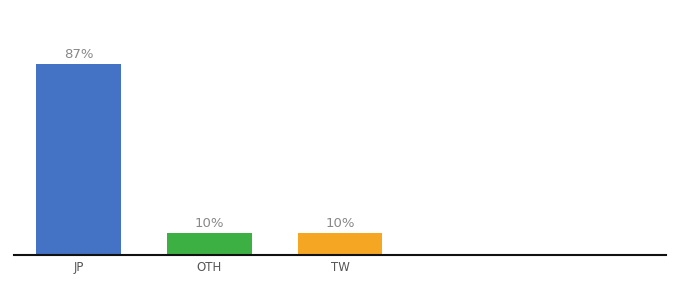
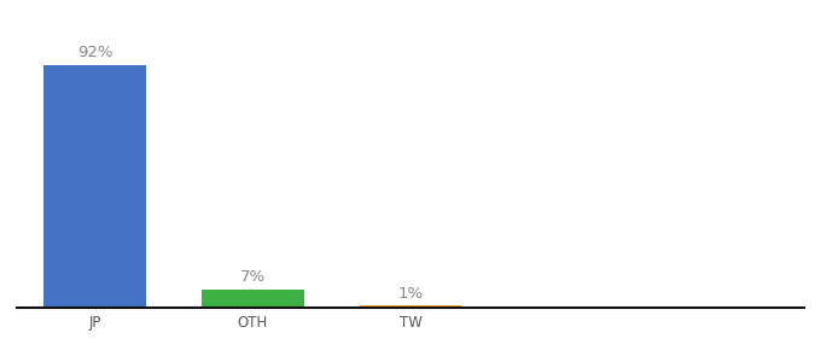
JP: 87% -> 92%
OTH: 10% -> 7%
TW: 10% -> 1%
